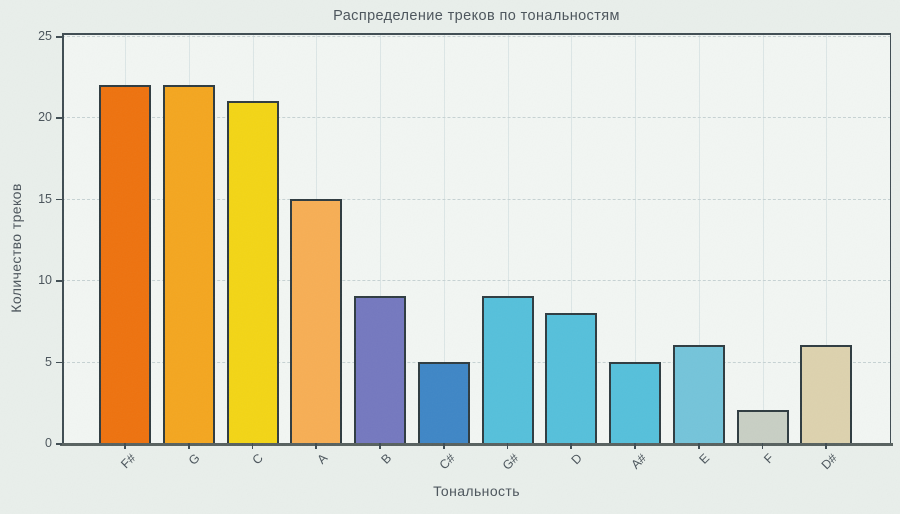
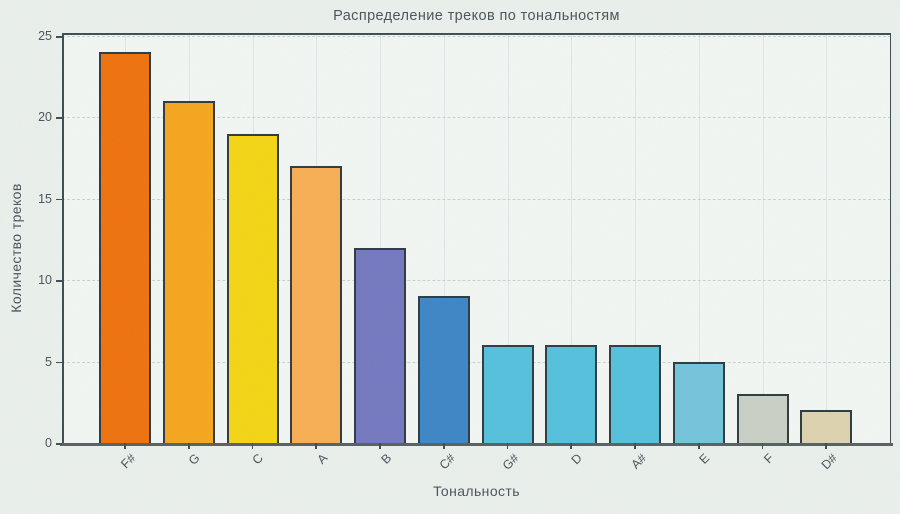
F#: 22 -> 24
G: 22 -> 21
C: 21 -> 19
A: 15 -> 17
B: 9 -> 12
C#: 5 -> 9
G#: 9 -> 6
D: 8 -> 6
A#: 5 -> 6
E: 6 -> 5
F: 2 -> 3
D#: 6 -> 2
